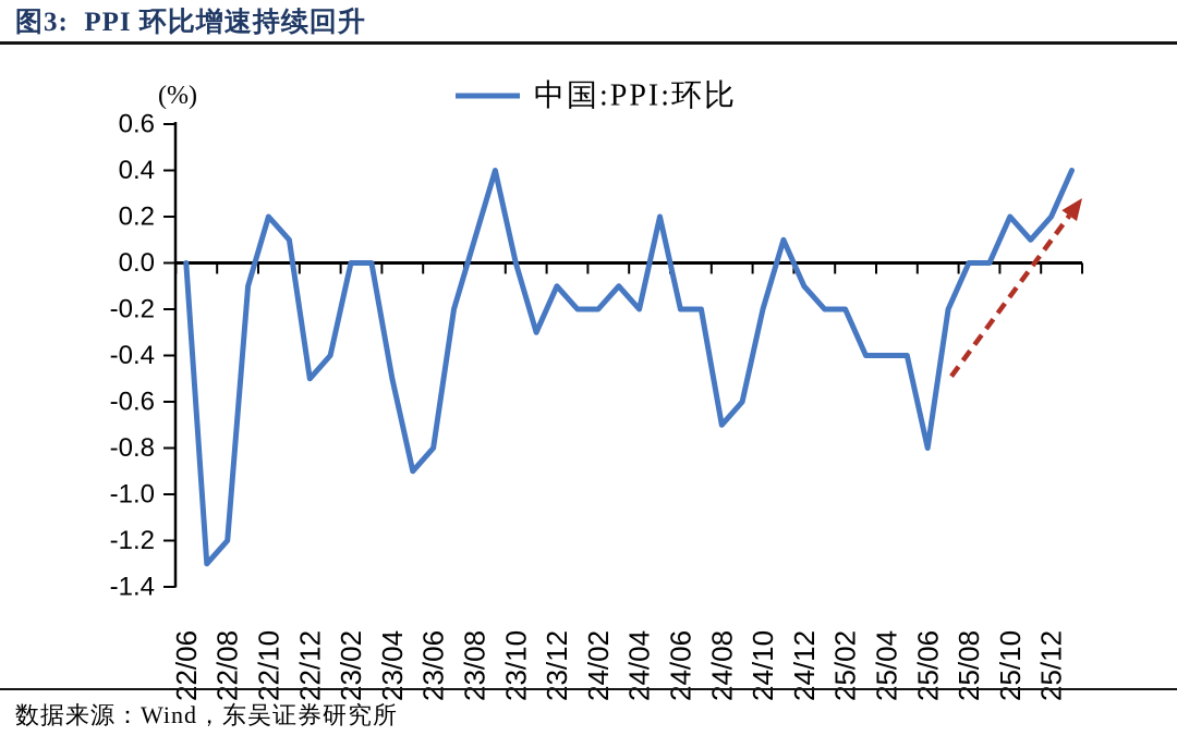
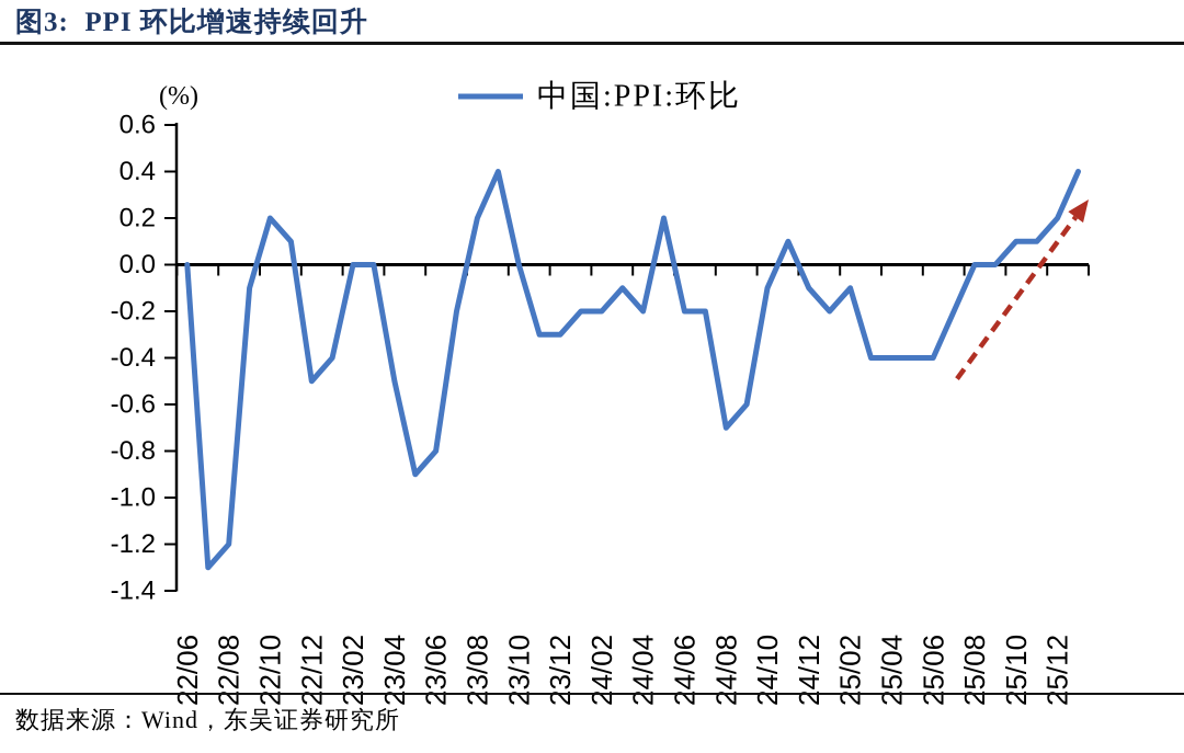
23/08: 0.1 -> 0.2
23/12: -0.1 -> -0.3
24/10: -0.2 -> -0.1
25/02: -0.2 -> -0.1
25/06: -0.8 -> -0.4
25/10: 0.2 -> 0.1
